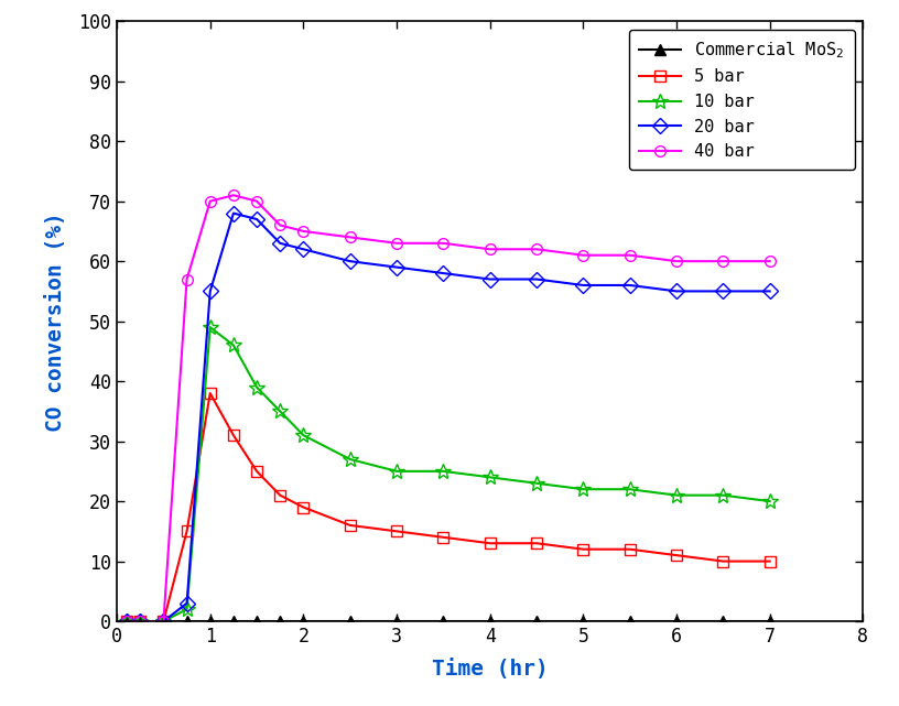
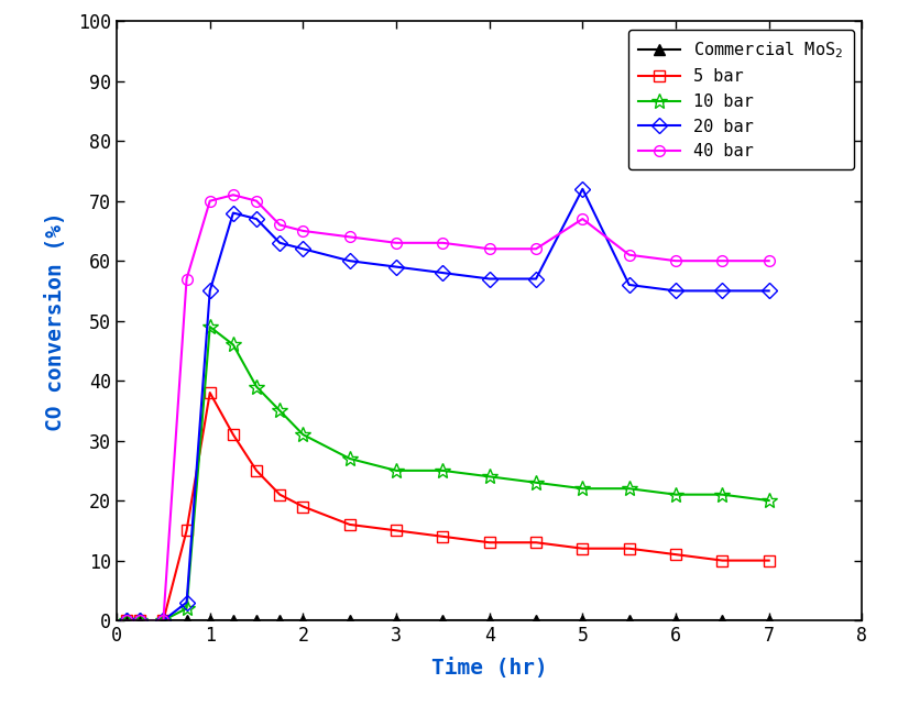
20 bar/5: 56 -> 72
40 bar/5: 61 -> 67
